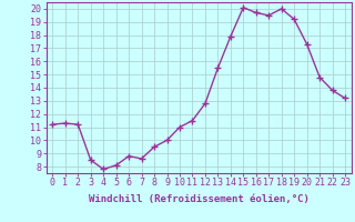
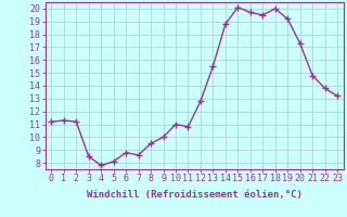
11: 11.5 -> 10.8
14: 17.9 -> 18.8
